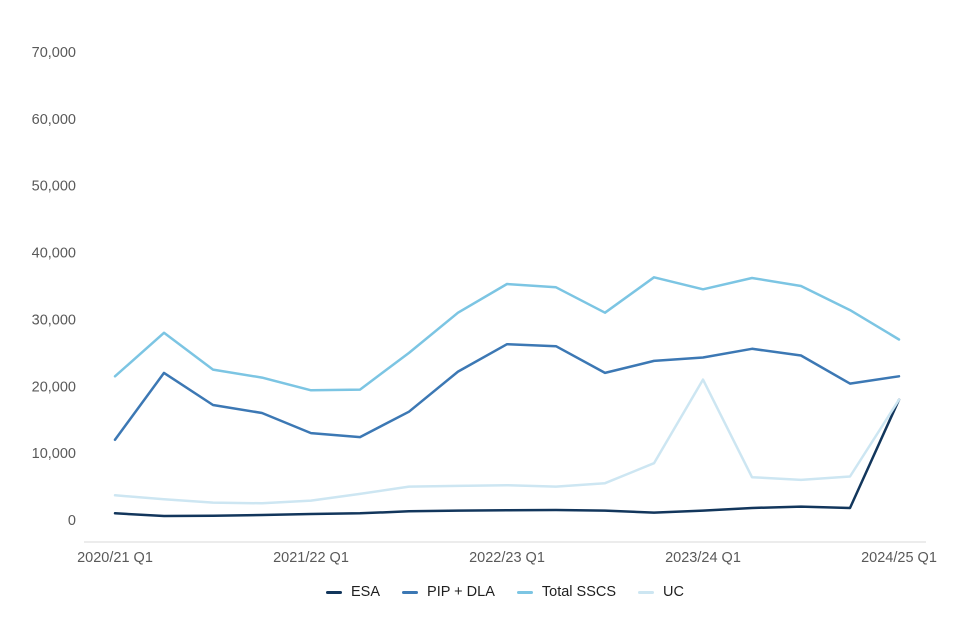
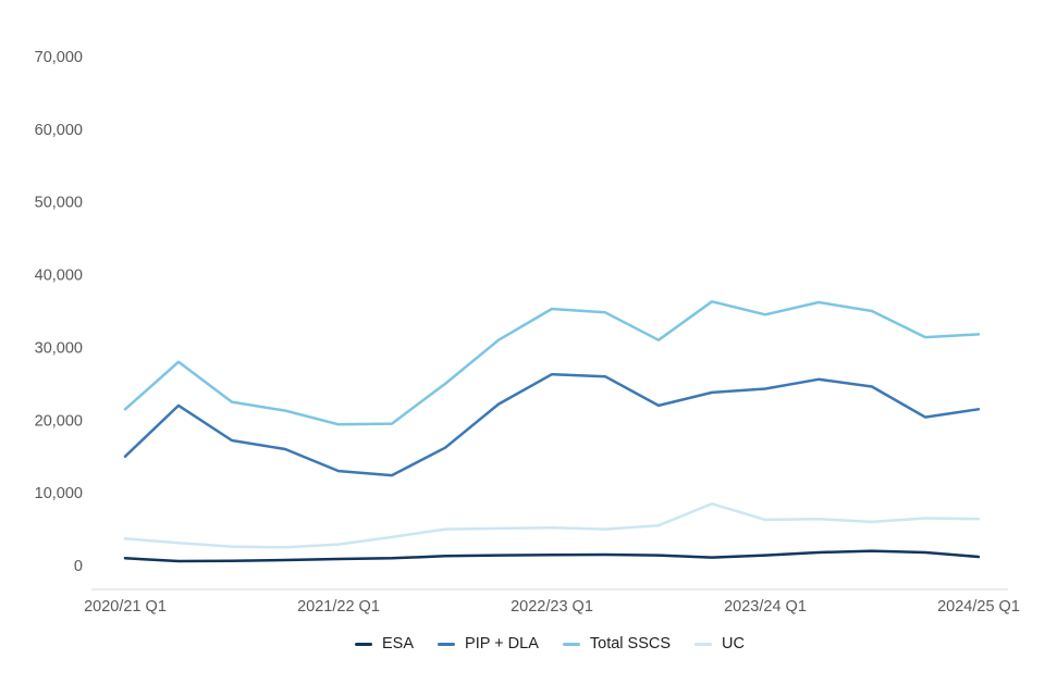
PIP + DLA/2020/21 Q1: 12000 -> 15000
UC/2023/24 Q1: 21000 -> 6000
ESA/2024/25 Q1: 18000 -> 1000
Total SSCS/2024/25 Q1: 27000 -> 32000
UC/2024/25 Q1: 18000 -> 6000
